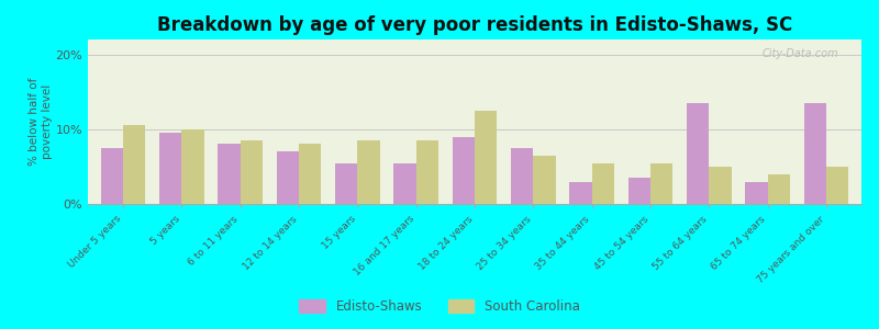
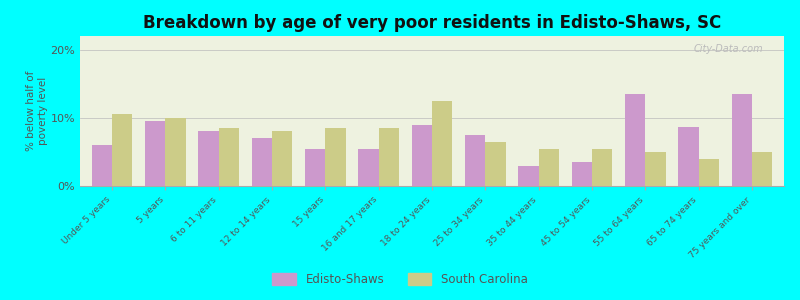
Edisto-Shaws/Under 5 years: 7.5% -> 6.0%
Edisto-Shaws/65 to 74 years: 3.0% -> 8.6%
